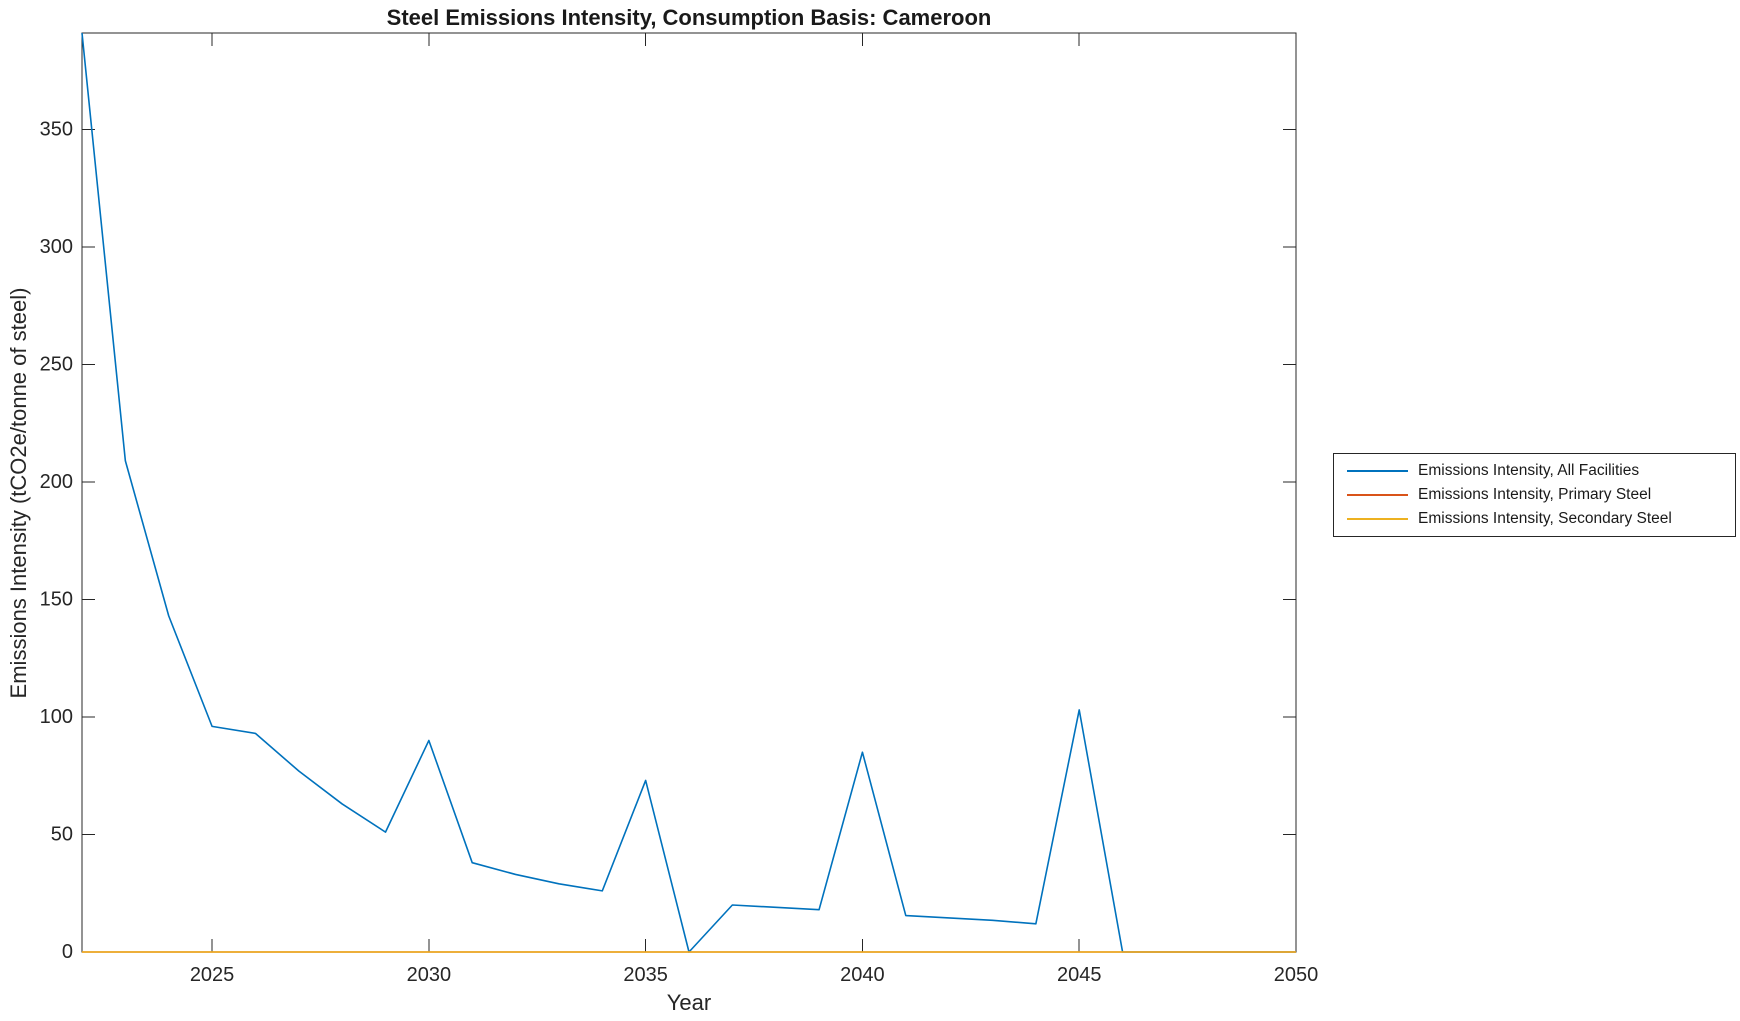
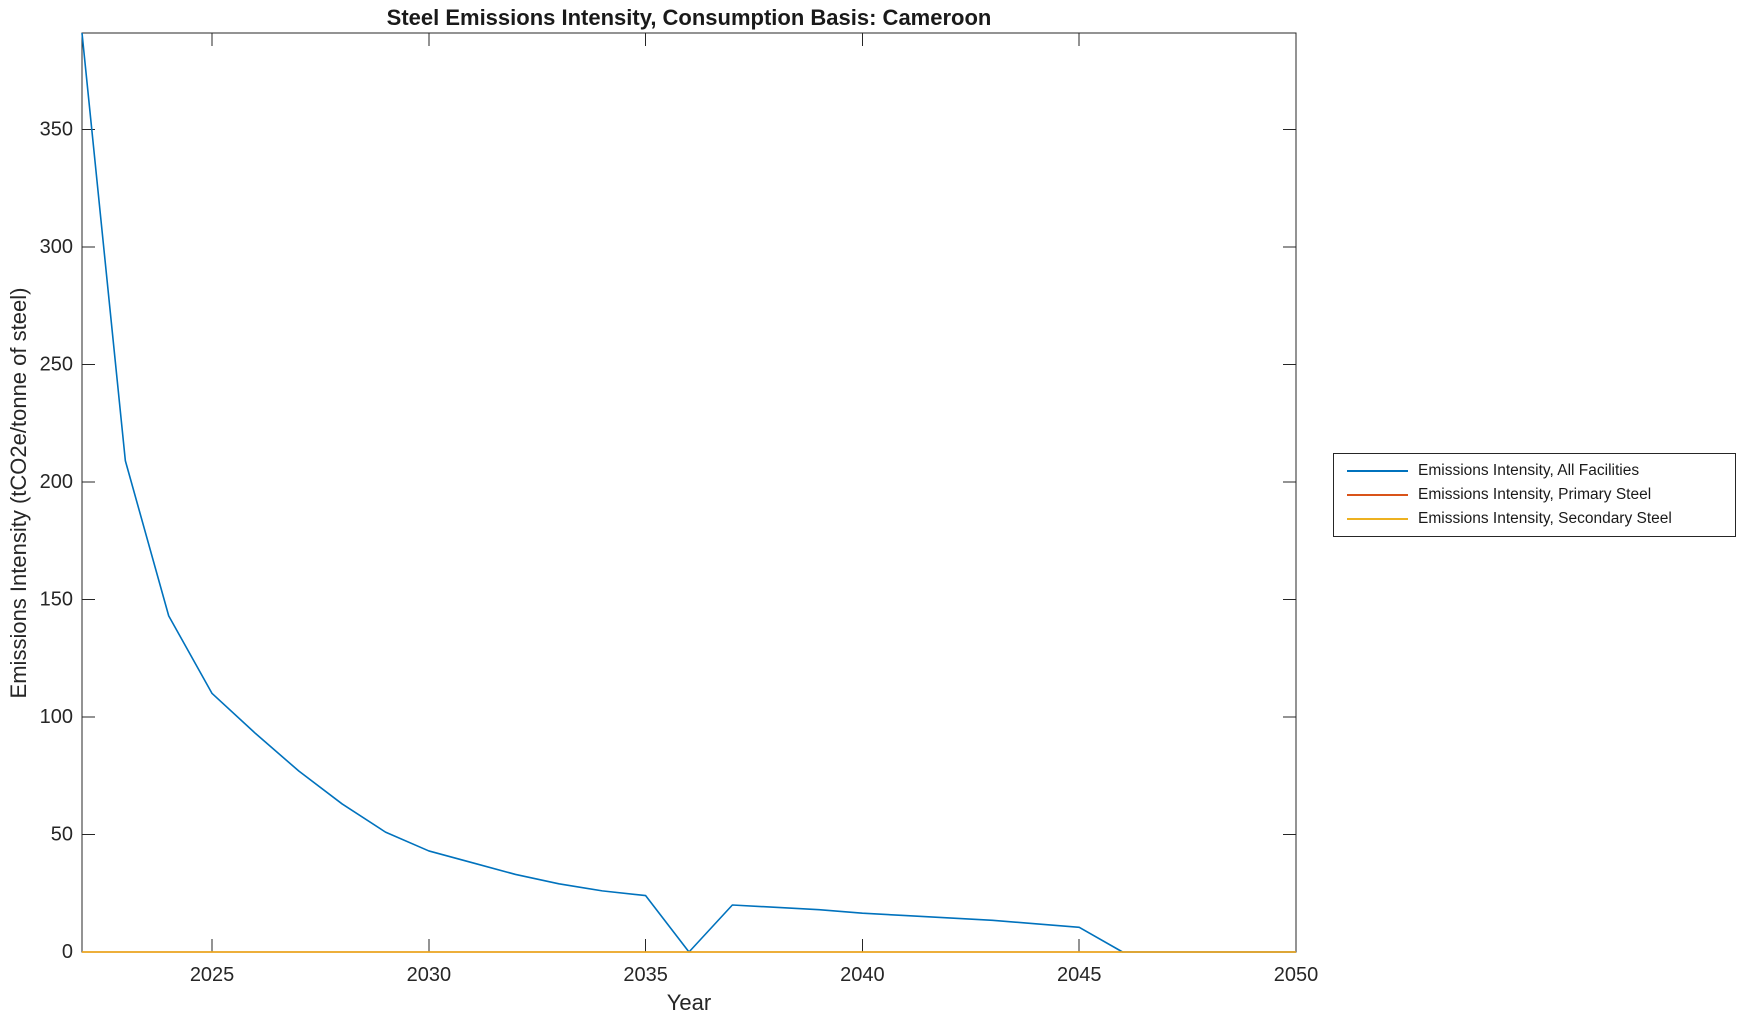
Emissions Intensity, All Facilities/2025: 96 -> 110
Emissions Intensity, All Facilities/2030: 90 -> 43
Emissions Intensity, All Facilities/2035: 73 -> 24
Emissions Intensity, All Facilities/2040: 85 -> 16
Emissions Intensity, All Facilities/2045: 103 -> 10
